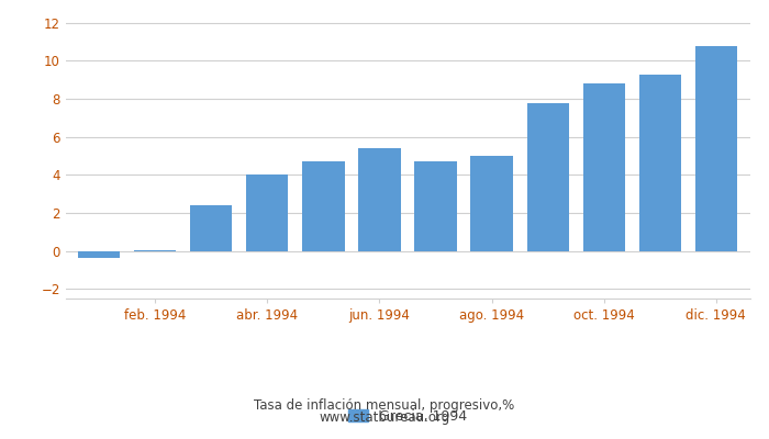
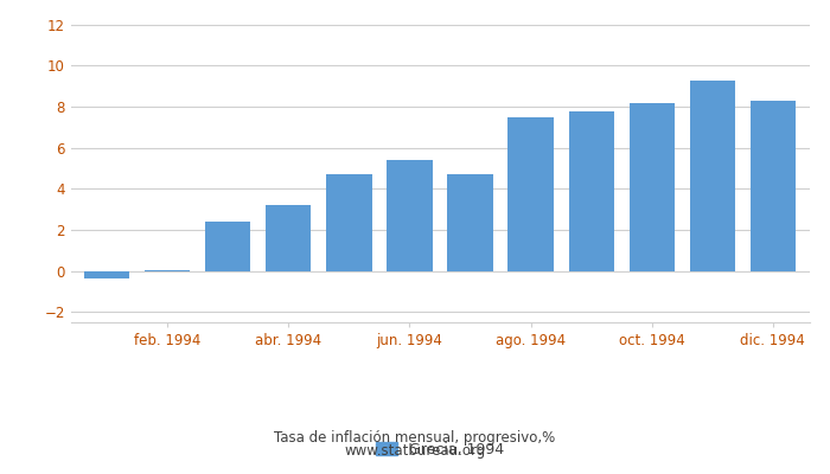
abr. 1994: 4.0 -> 3.2
ago. 1994: 5.0 -> 7.5
oct. 1994: 8.8 -> 8.2
dic. 1994: 10.8 -> 8.3
